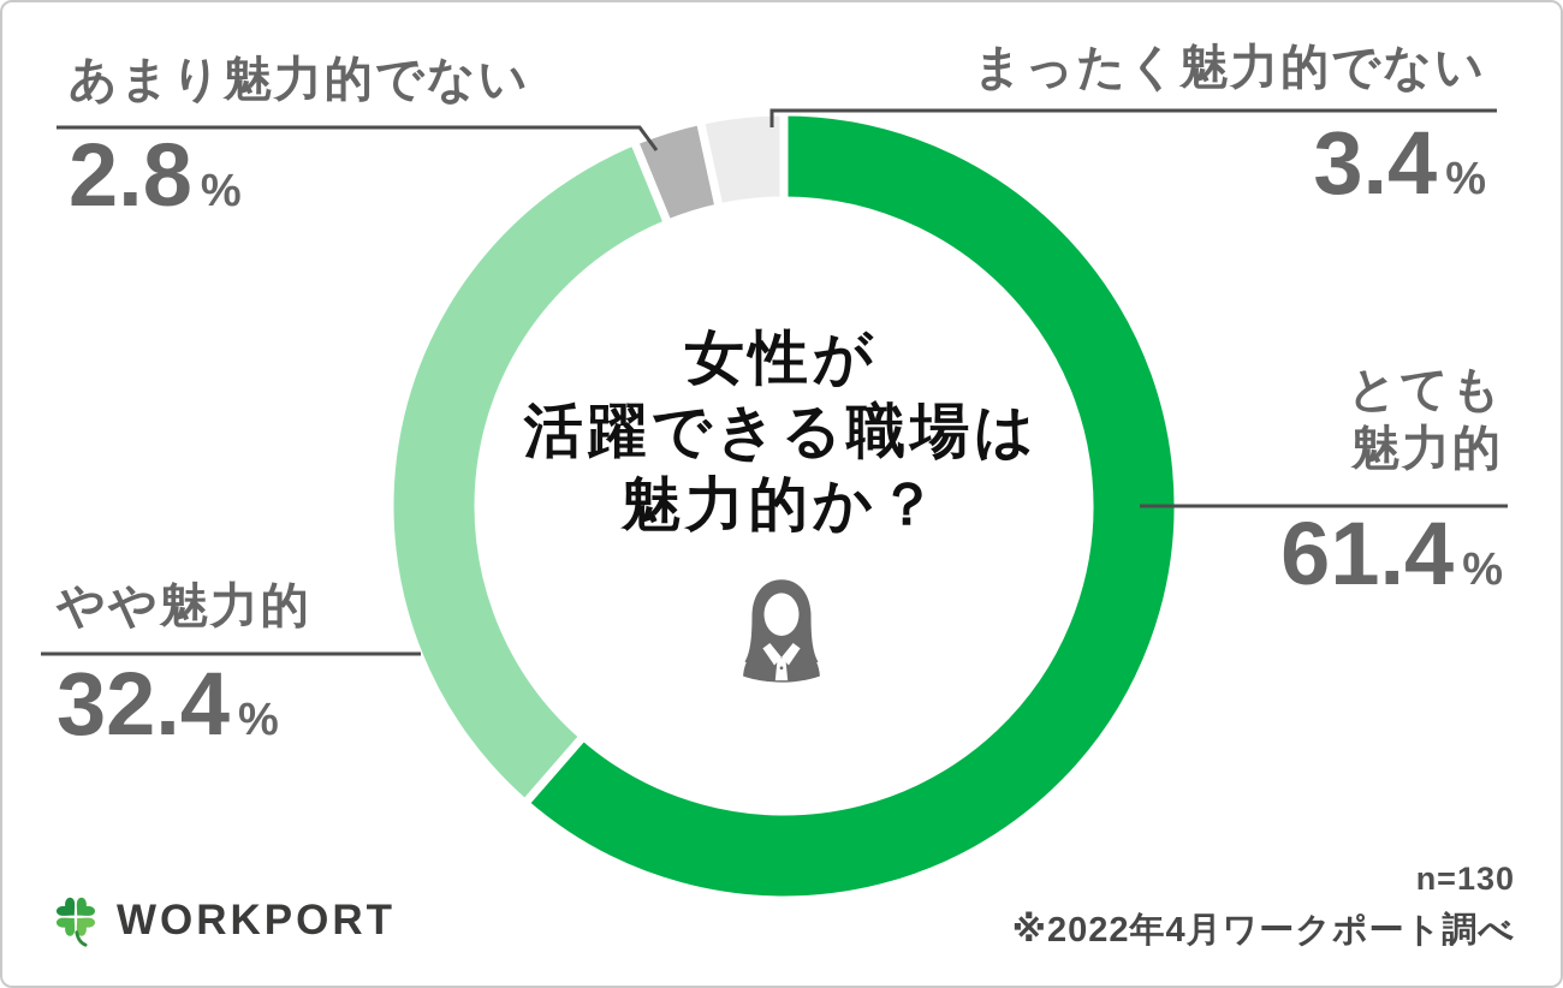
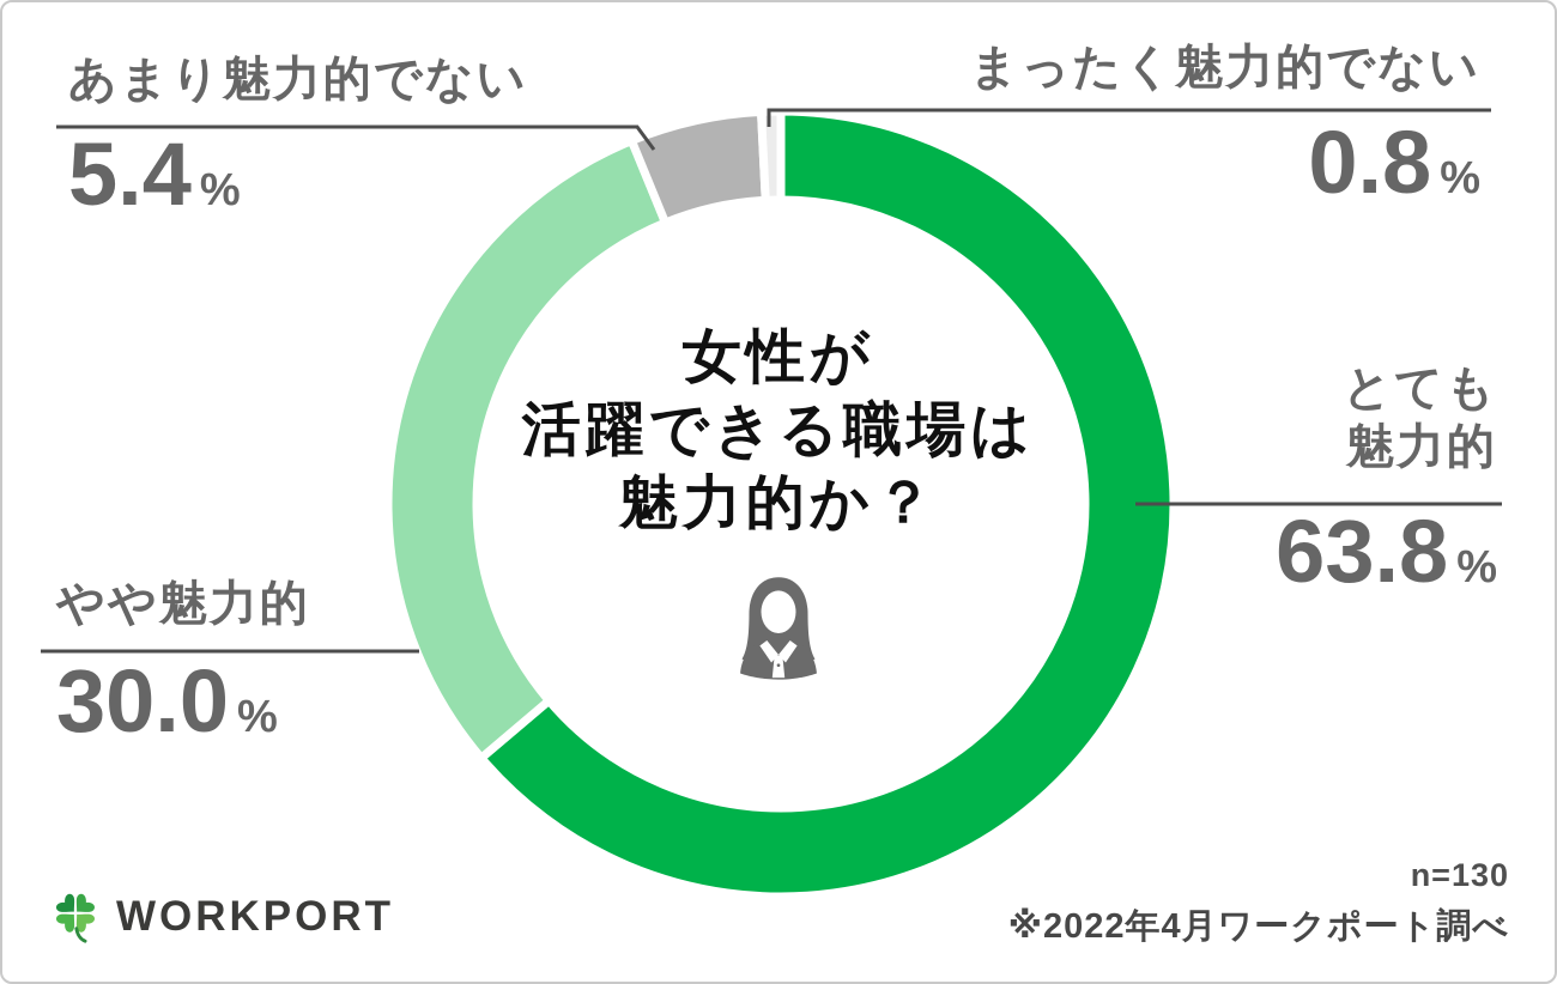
とても魅力的: 61.4 -> 63.8
やや魅力的: 32.4 -> 30.0
あまり魅力的でない: 2.8 -> 5.4
まったく魅力的でない: 3.4 -> 0.8
